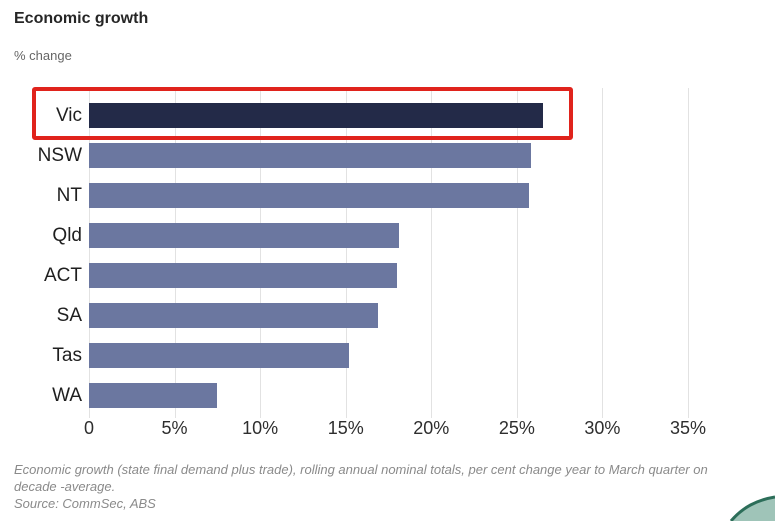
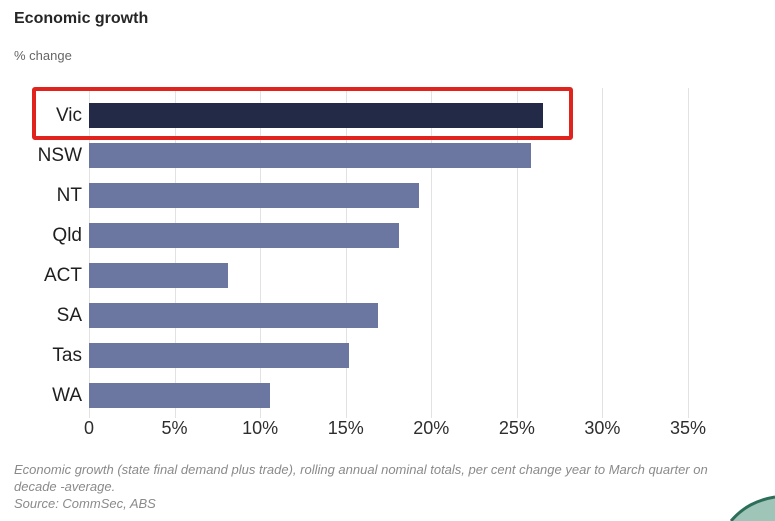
NT: 25.7% -> 19.3%
ACT: 18.0% -> 8.1%
WA: 7.5% -> 10.6%
